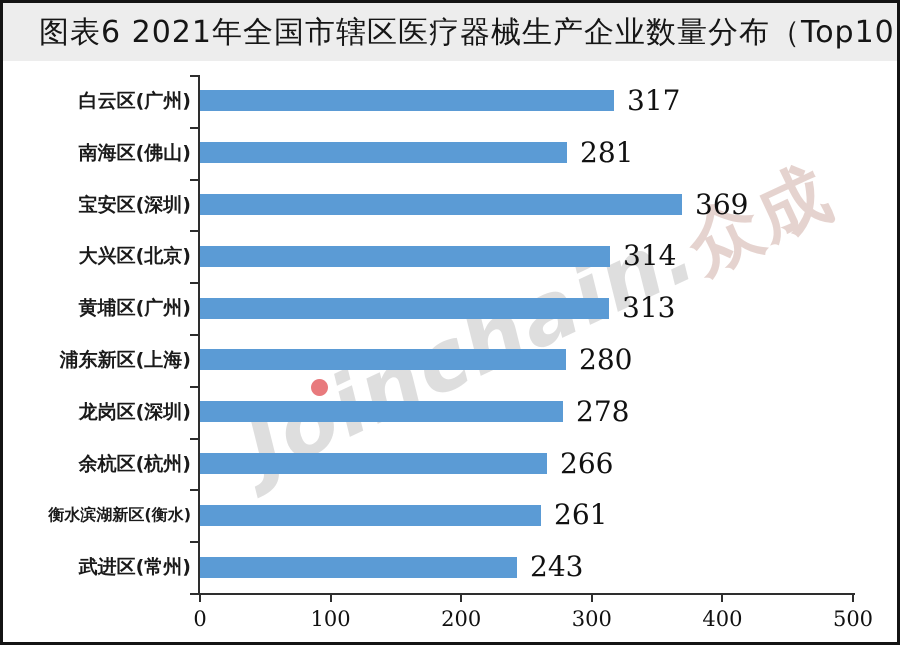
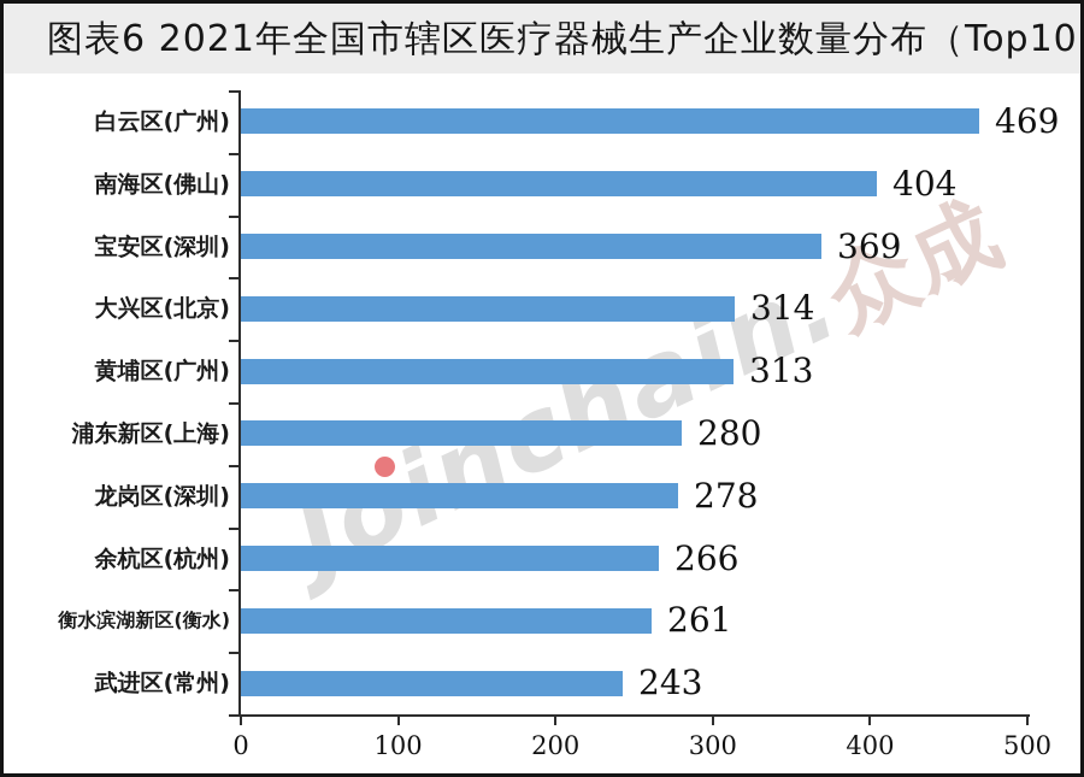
白云区(广州): 317 -> 469
南海区(佛山): 281 -> 404
